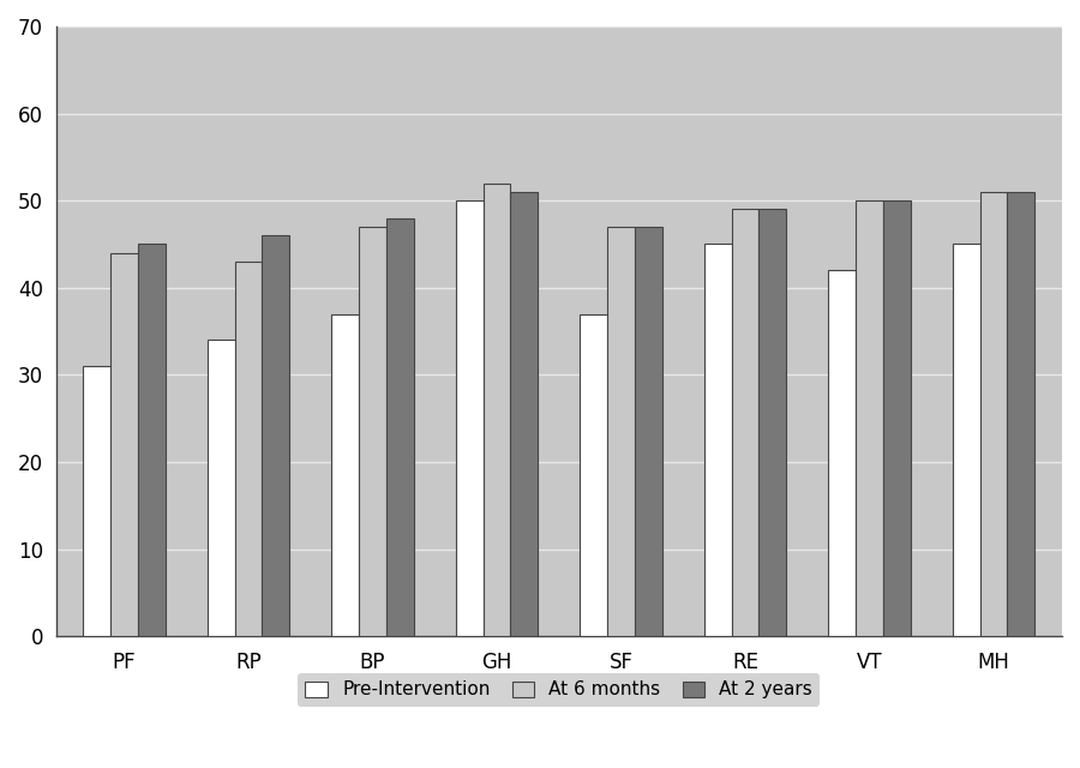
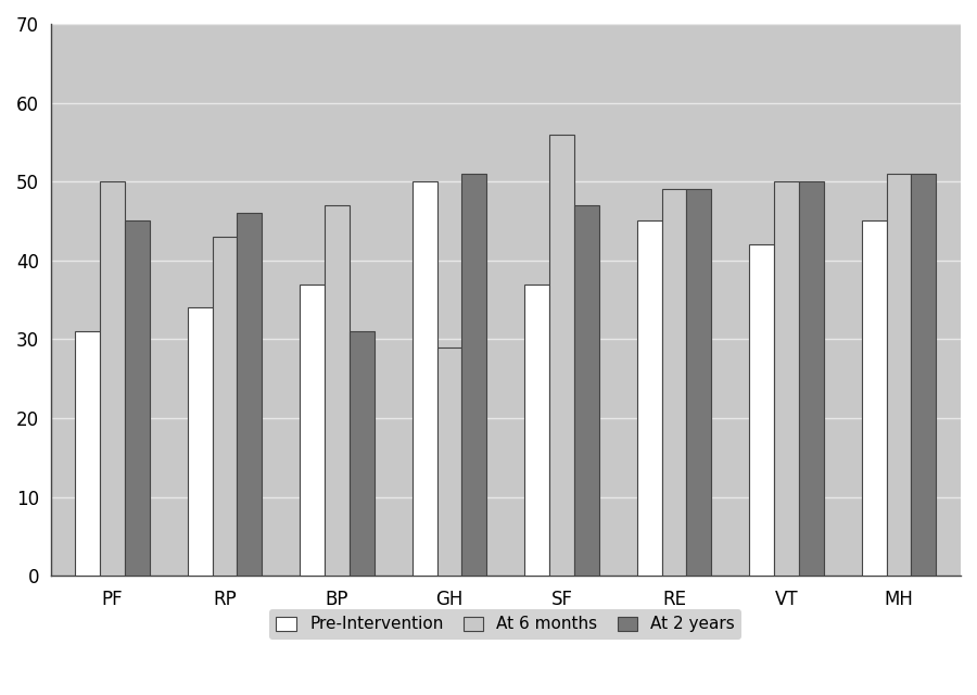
At 6 months/PF: 44 -> 50
At 2 years/BP: 48 -> 31
At 6 months/GH: 52 -> 29
At 6 months/SF: 47 -> 56
